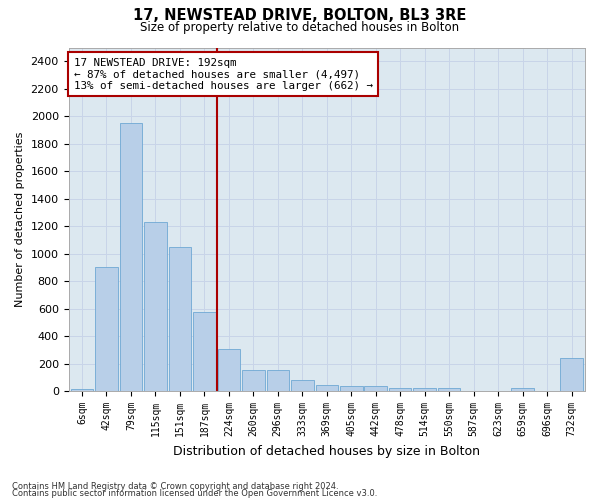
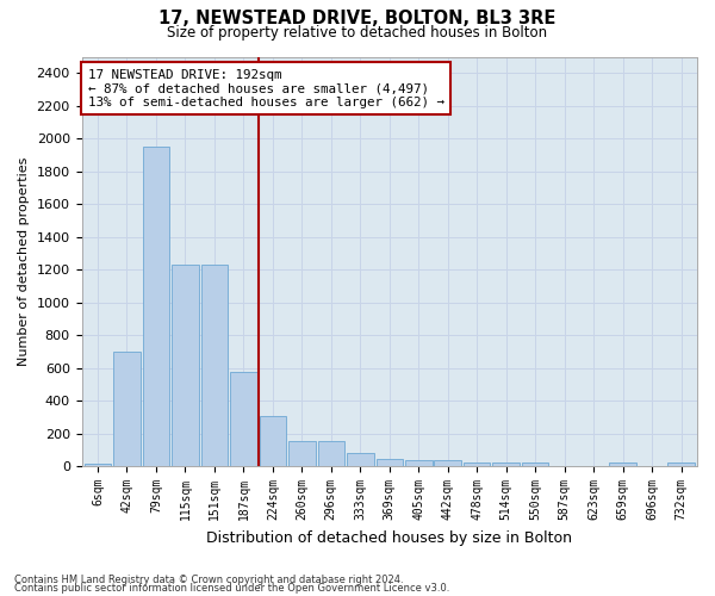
42sqm: 900 -> 700
151sqm: 1050 -> 1230
732sqm: 240 -> 20
